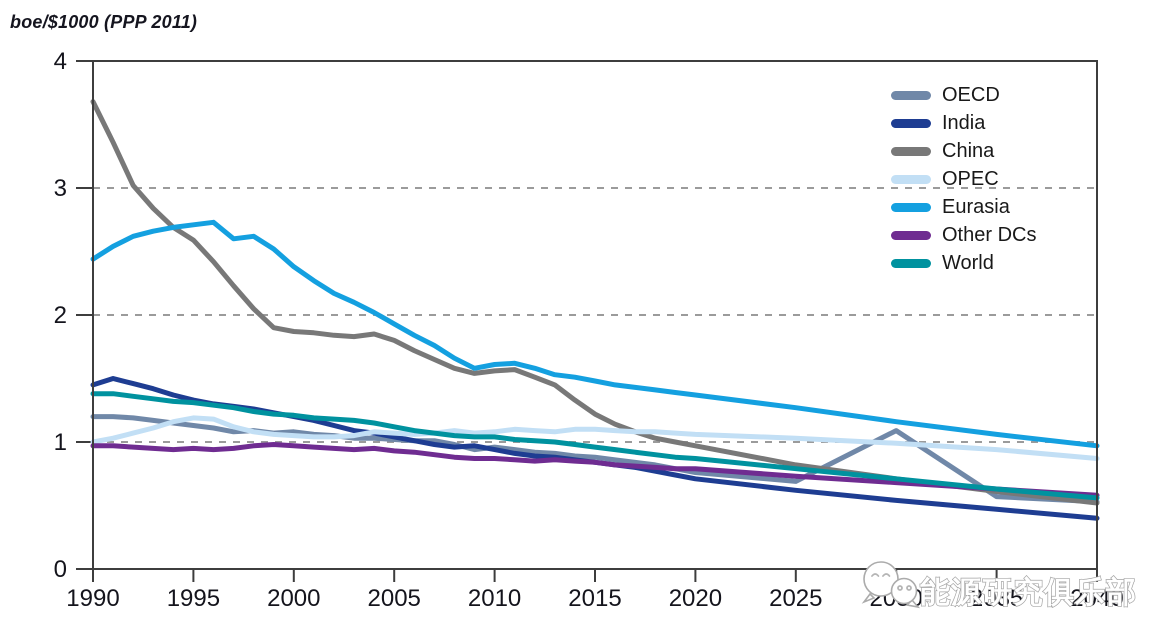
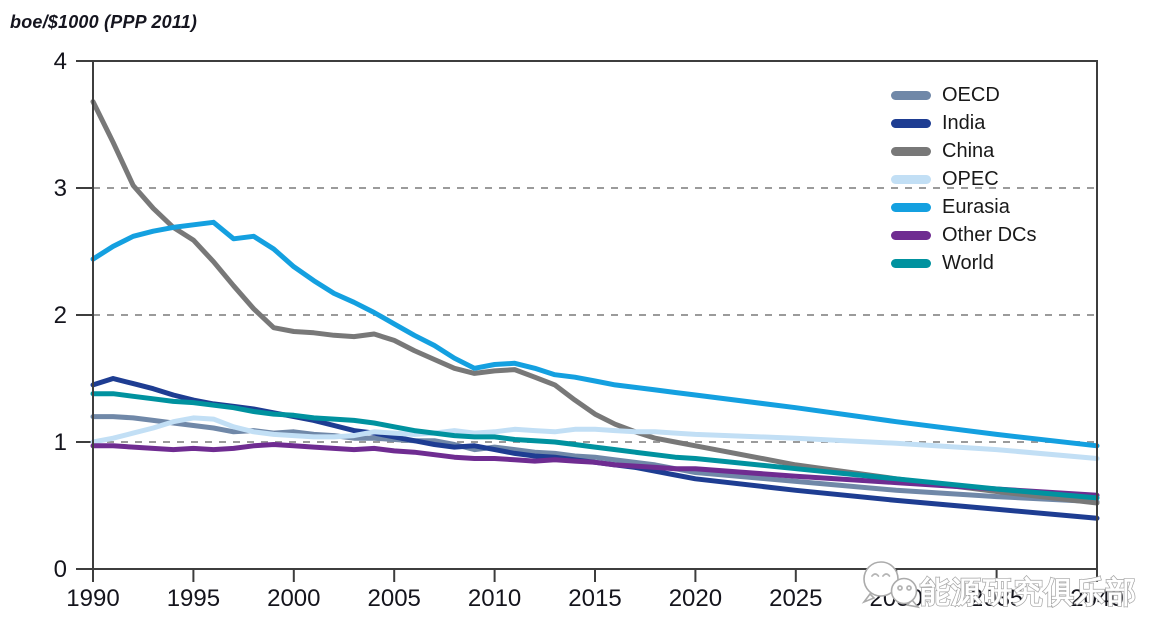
OECD/2030: 1.09 -> 0.62
